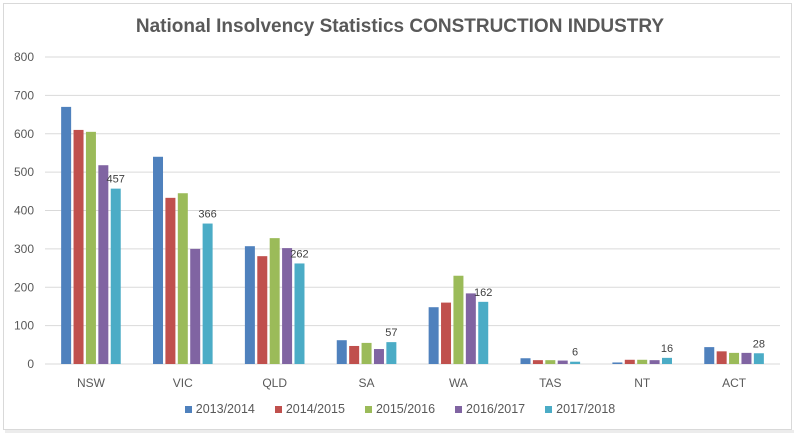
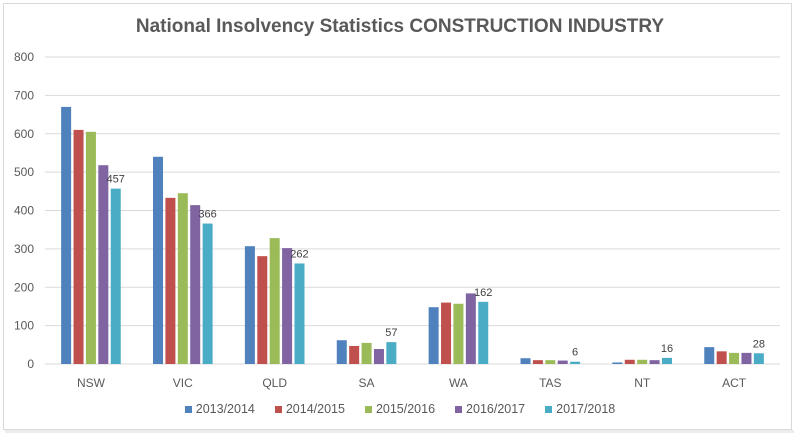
2016/2017/VIC: 300 -> 410
2015/2016/WA: 230 -> 160
